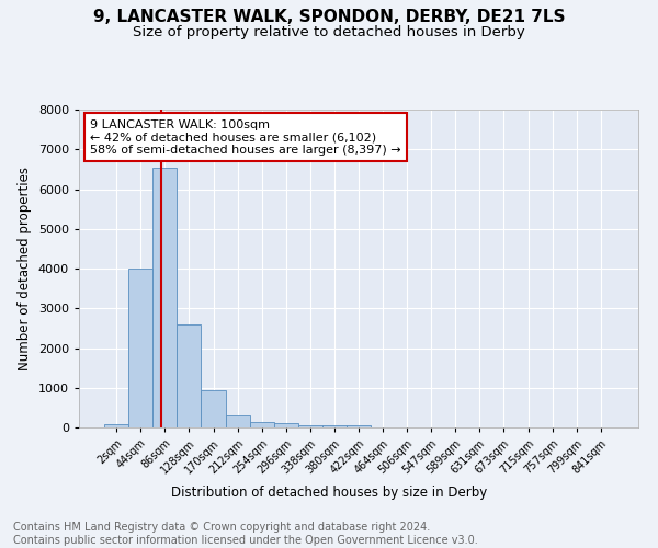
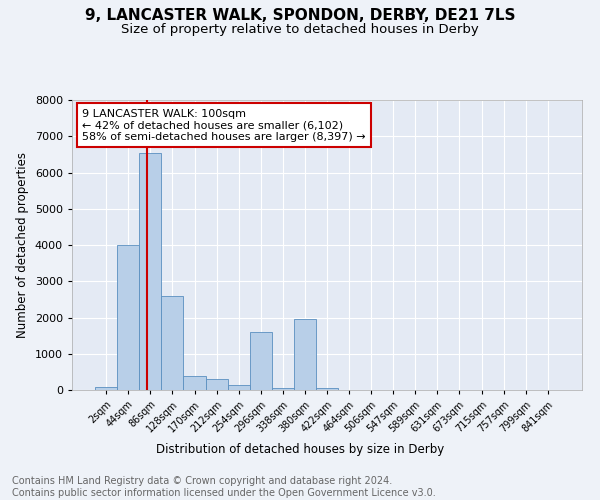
170sqm: 950 -> 400
296sqm: 110 -> 1600
380sqm: 60 -> 1950
